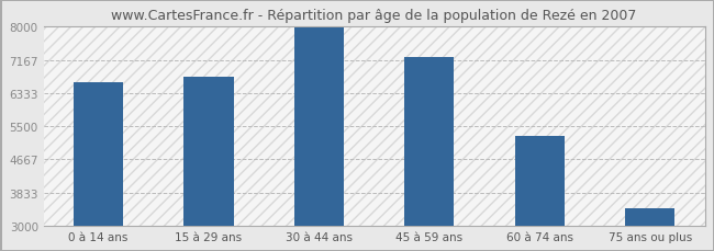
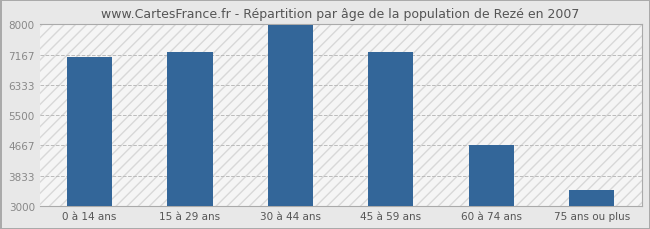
0 à 14 ans: 6600 -> 7100
15 à 29 ans: 6750 -> 7230
60 à 74 ans: 5250 -> 4670
